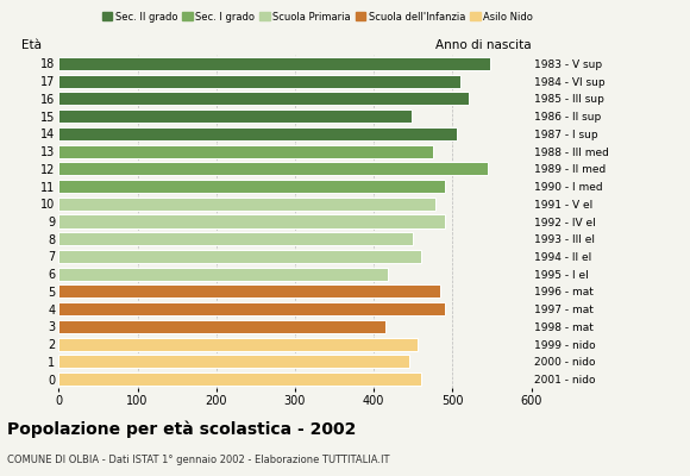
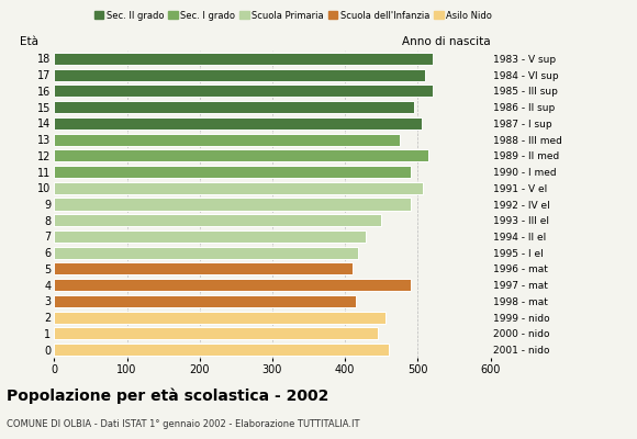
18: 548 -> 520
15: 448 -> 495
12: 544 -> 515
10: 478 -> 507
7: 460 -> 428
5: 484 -> 410
